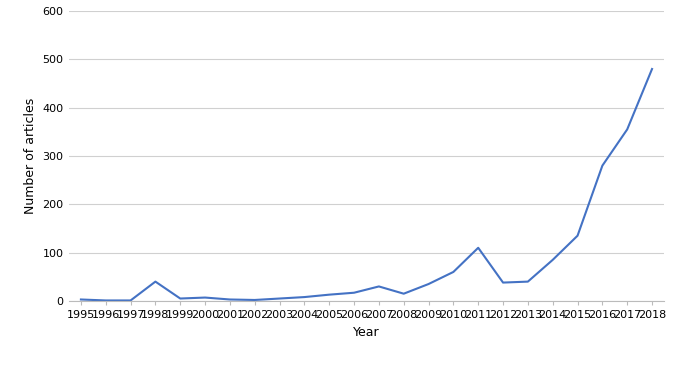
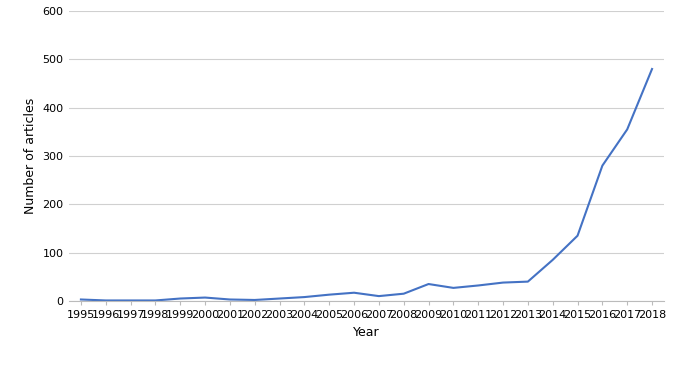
1998: 40 -> 1
2007: 30 -> 10
2010: 60 -> 27
2011: 110 -> 32
